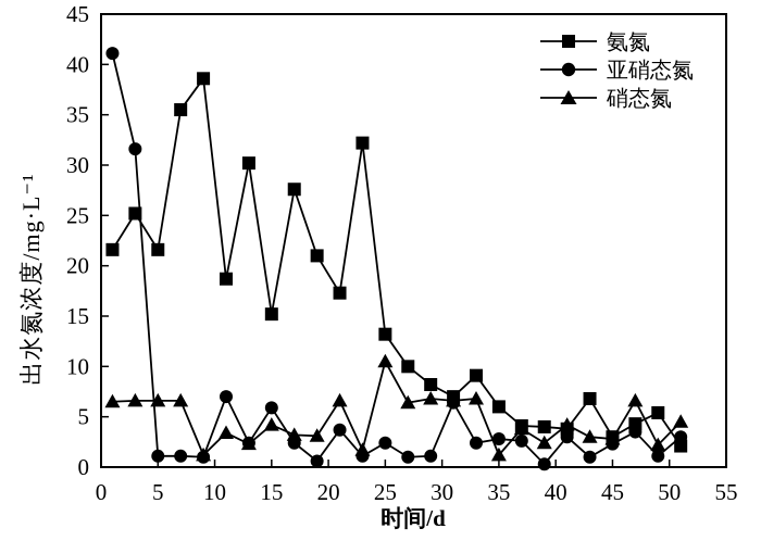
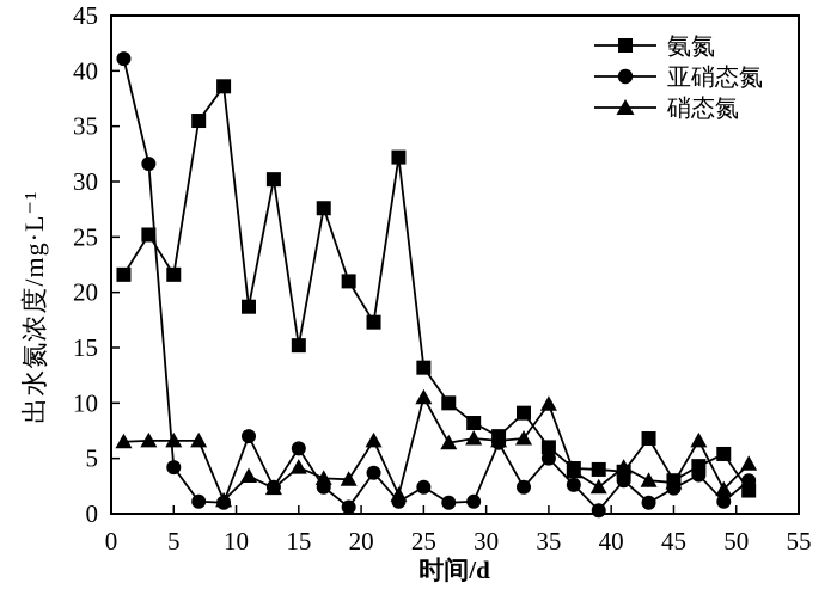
亚硝态氮/5: 1.1 -> 4.2
亚硝态氮/35: 2.8 -> 5.0
硝态氮/35: 1.2 -> 9.9
